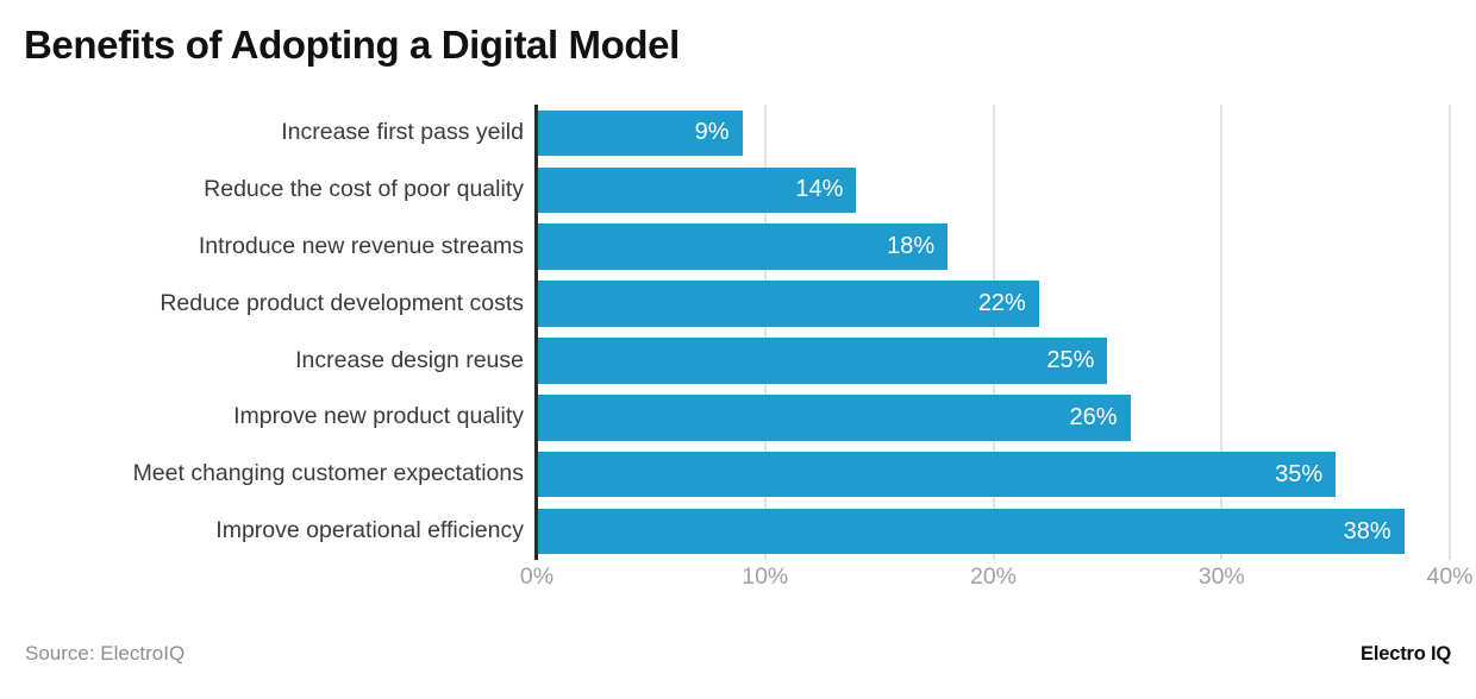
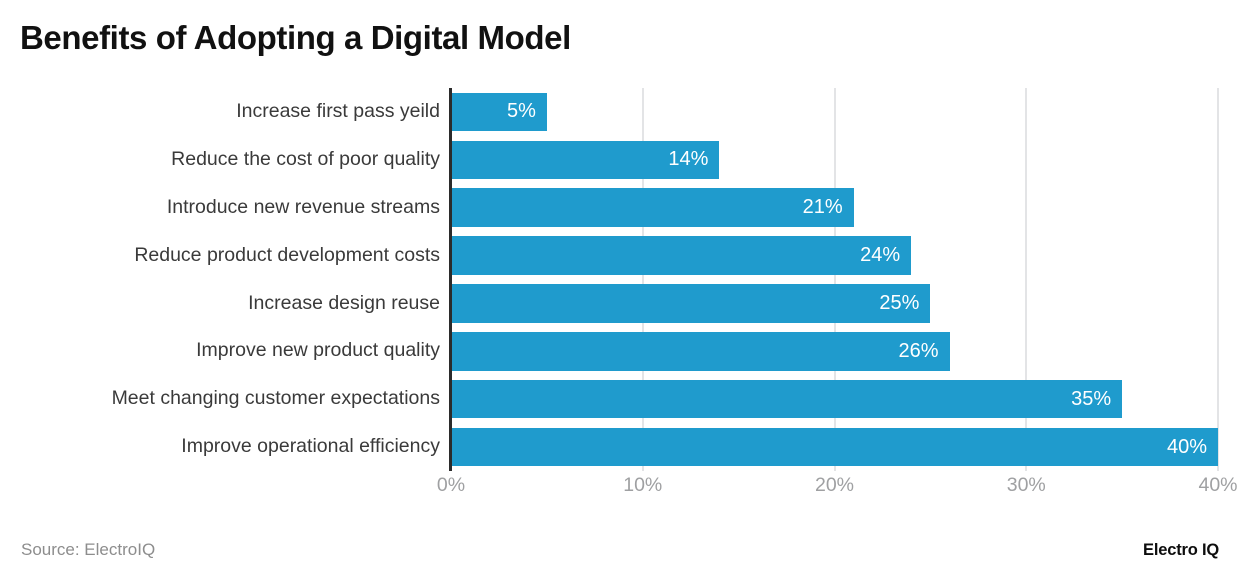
Increase first pass yeild: 9% -> 5%
Introduce new revenue streams: 18% -> 21%
Reduce product development costs: 22% -> 24%
Improve operational efficiency: 38% -> 40%
